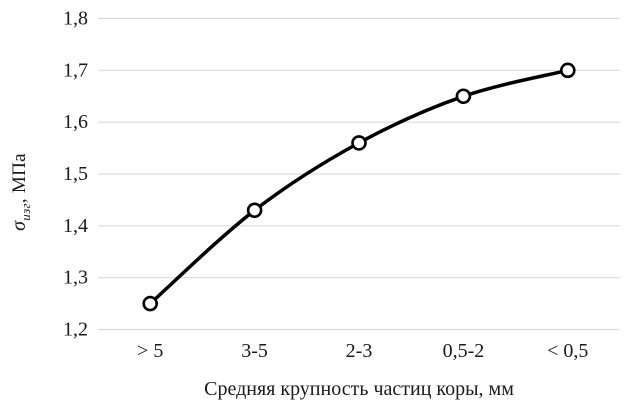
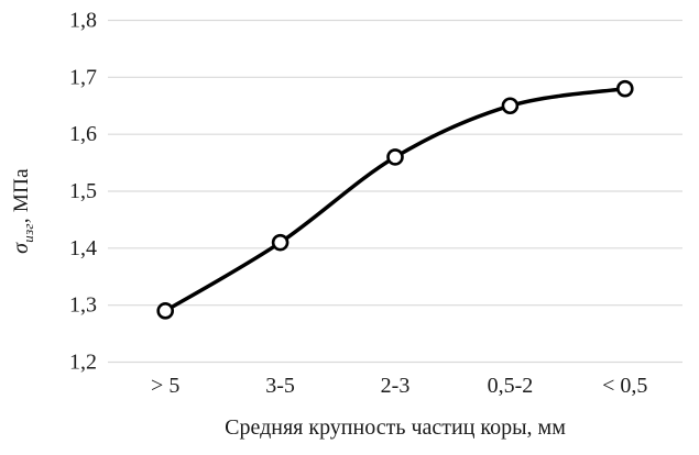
> 5: 1,25 -> 1,29
3-5: 1,43 -> 1,41
< 0,5: 1,70 -> 1,68
